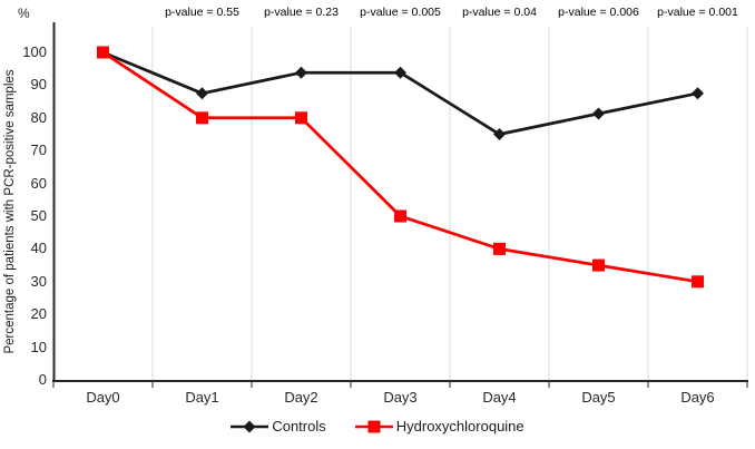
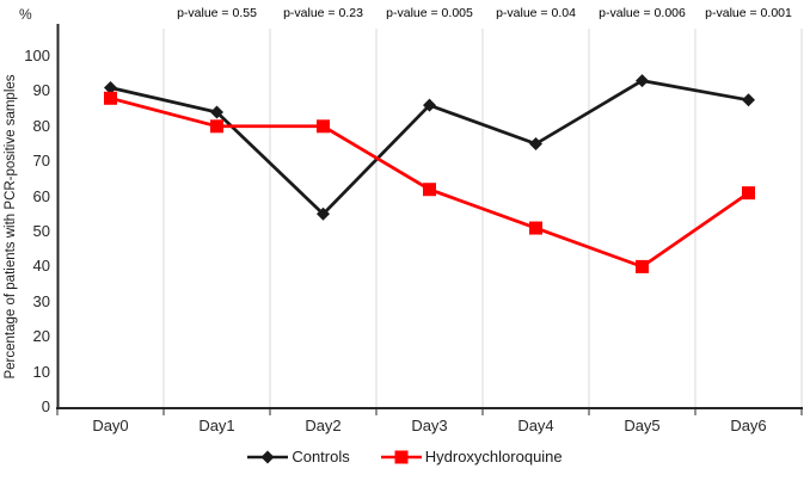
Controls/Day0: 100 -> 91
Hydroxychloroquine/Day0: 100 -> 88
Controls/Day1: 88 -> 84
Controls/Day2: 94 -> 55
Controls/Day3: 94 -> 86
Hydroxychloroquine/Day3: 50 -> 62
Hydroxychloroquine/Day4: 40 -> 51
Controls/Day5: 81 -> 93
Hydroxychloroquine/Day5: 35 -> 40
Hydroxychloroquine/Day6: 30 -> 61
